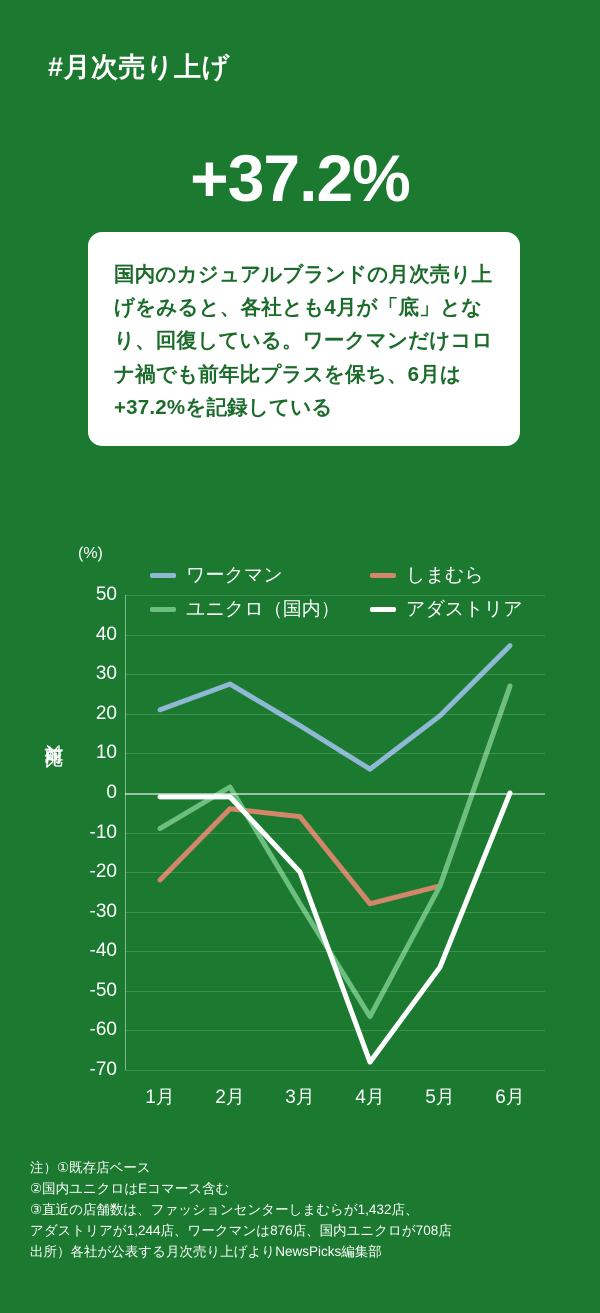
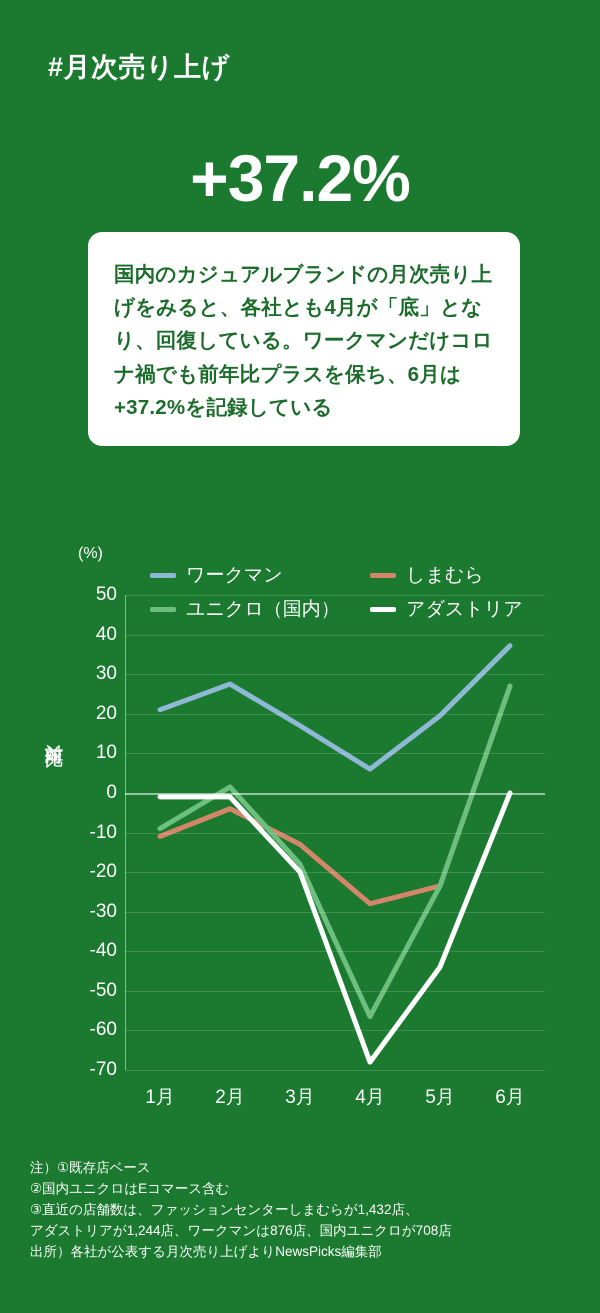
しまむら/1月: -22 -> -11
しまむら/3月: -6 -> -13
ユニクロ（国内）/3月: -28 -> -18
